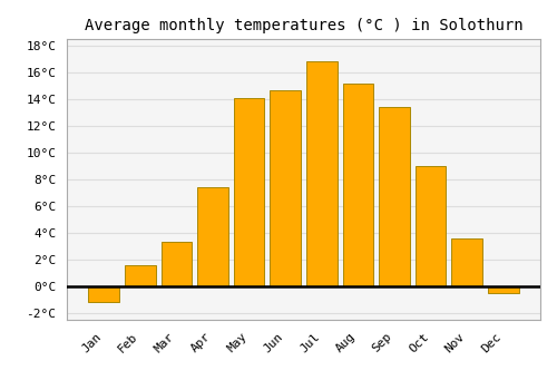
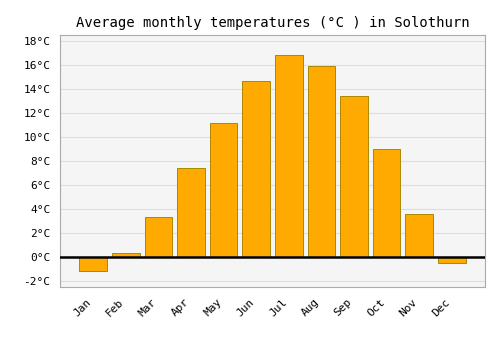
Feb: 1.6°C -> 0.3°C
May: 14.1°C -> 11.2°C
Aug: 15.2°C -> 15.9°C
